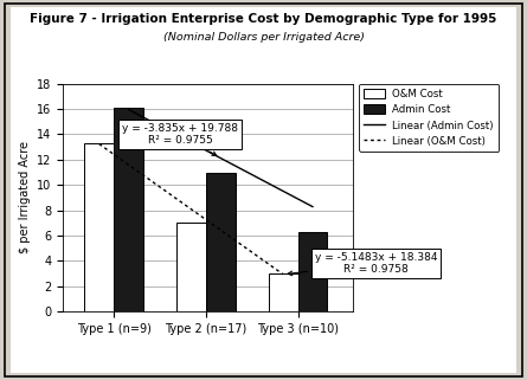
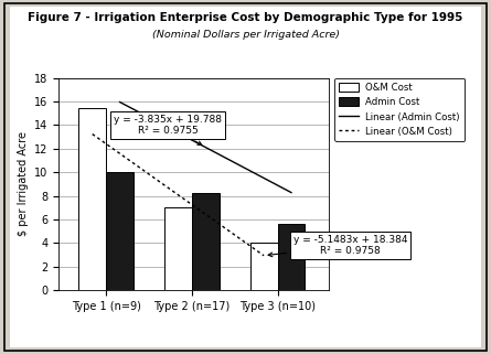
O&M Cost/Type 1 (n=9): 13.3 -> 15.4
Admin Cost/Type 1 (n=9): 16.1 -> 10.0
Admin Cost/Type 2 (n=17): 11.0 -> 8.2
O&M Cost/Type 3 (n=10): 3.0 -> 4.0
Admin Cost/Type 3 (n=10): 6.3 -> 5.6
